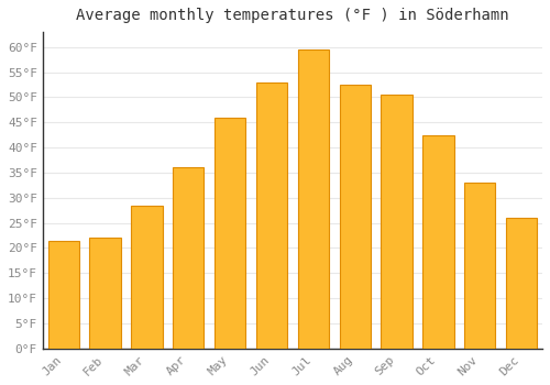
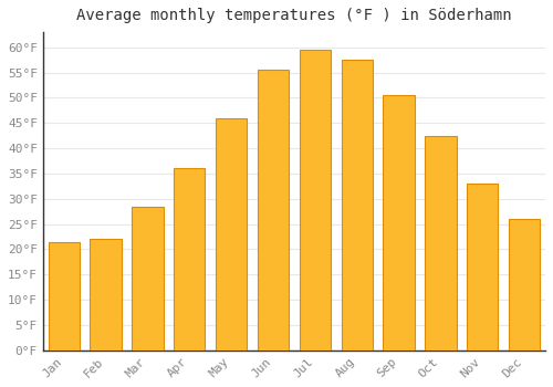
Jun: 53.0°F -> 55.5°F
Aug: 52.5°F -> 57.5°F
